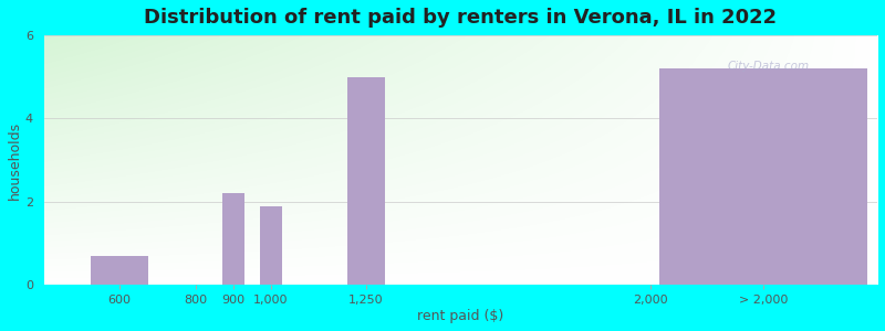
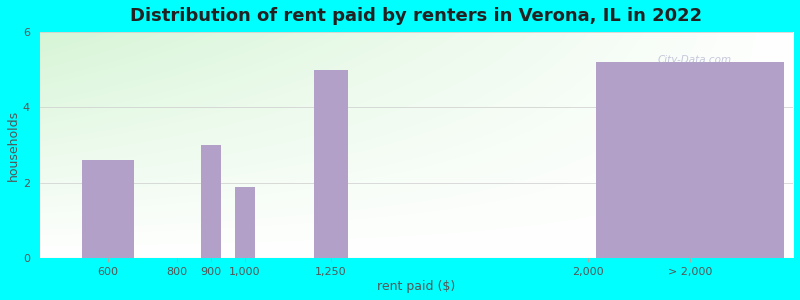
600: 0.7 -> 2.6
900: 2.2 -> 3.0
